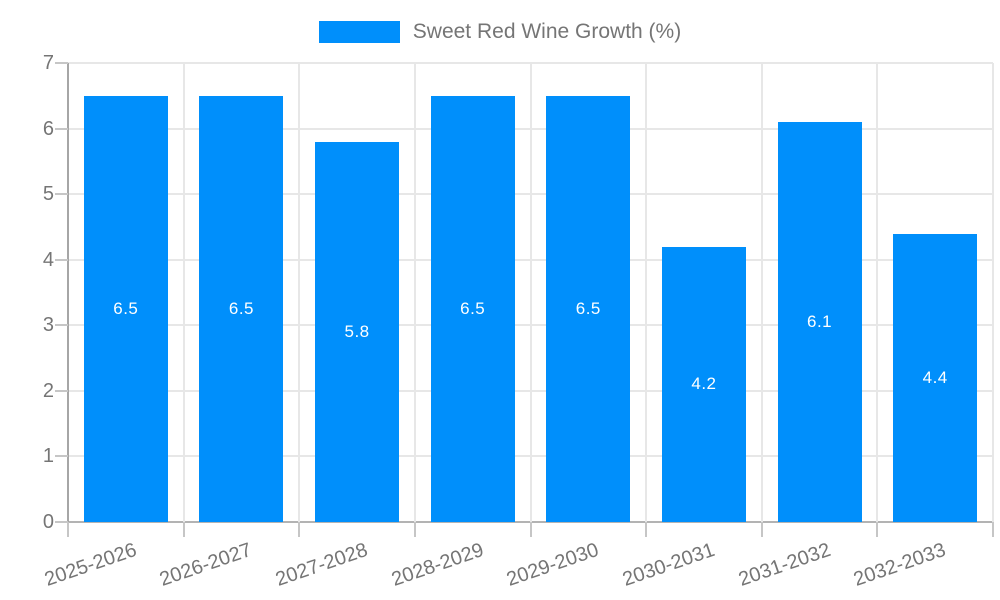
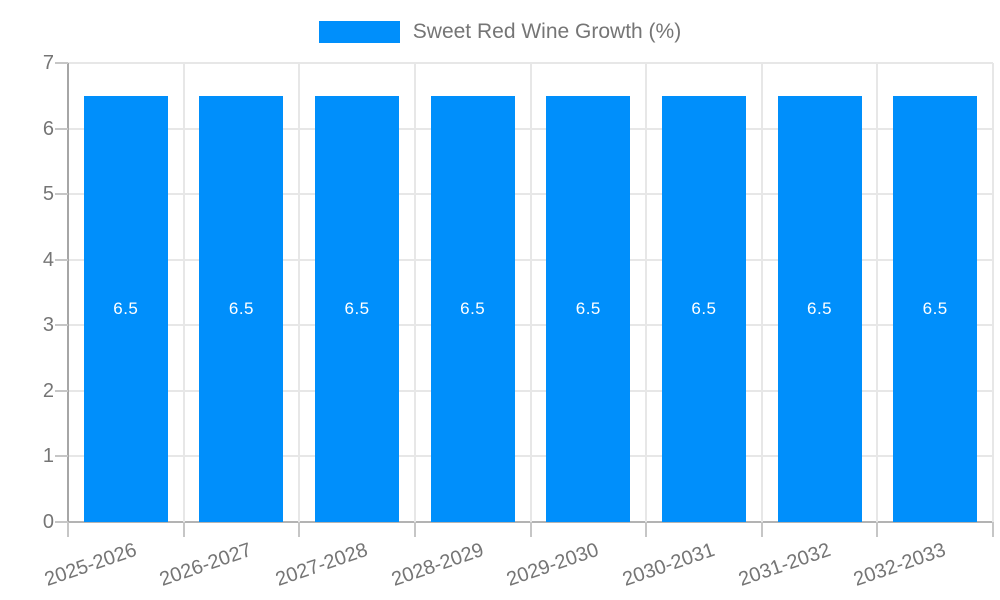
2027-2028: 5.8 -> 6.5
2030-2031: 4.2 -> 6.5
2031-2032: 6.1 -> 6.5
2032-2033: 4.4 -> 6.5
